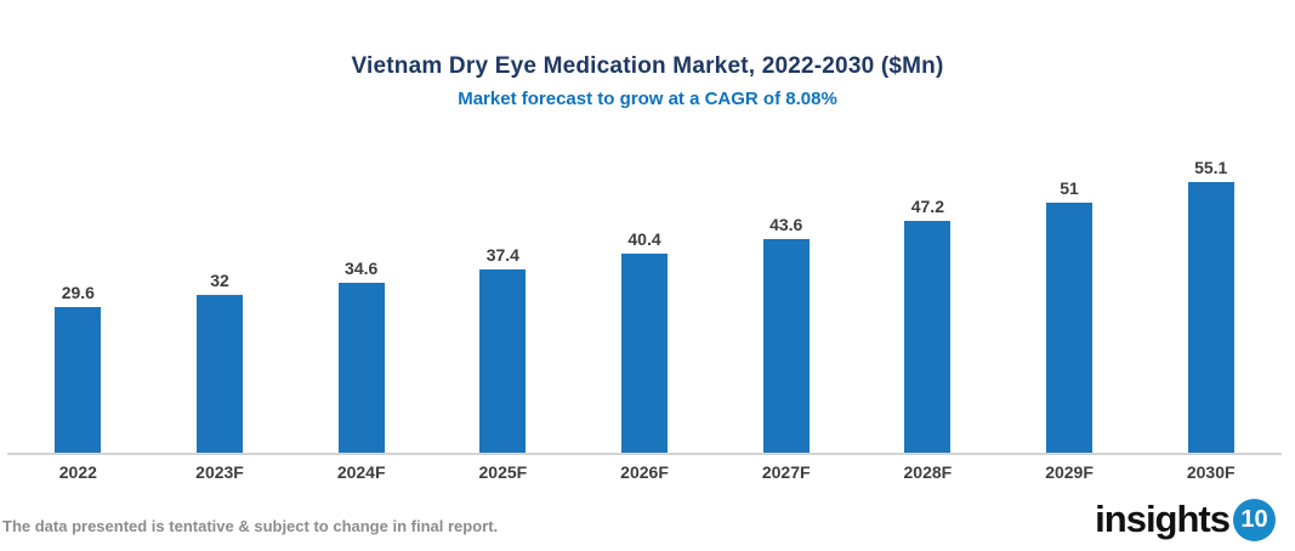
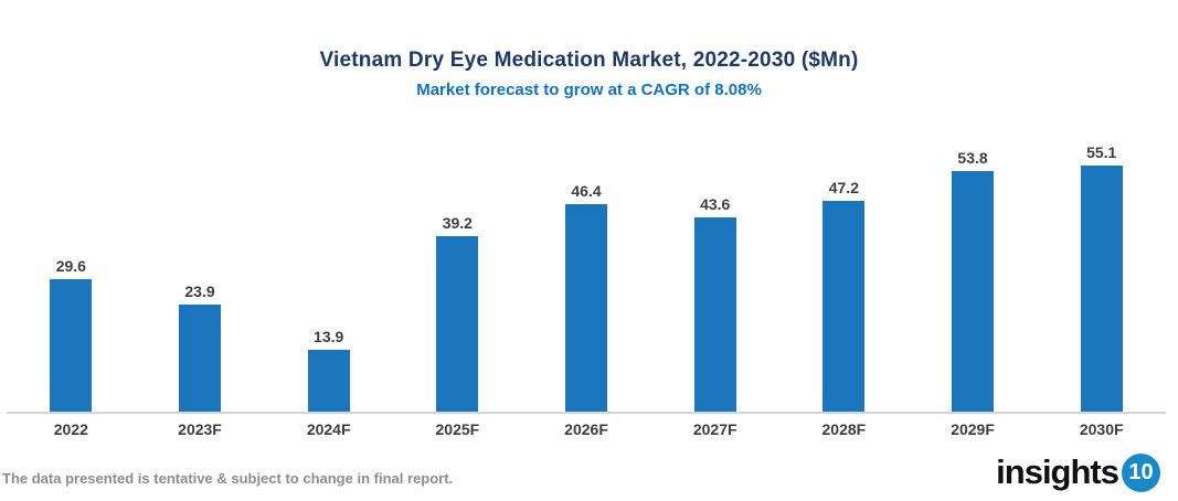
2023F: 32 -> 23.9
2024F: 34.6 -> 13.9
2025F: 37.4 -> 39.2
2026F: 40.4 -> 46.4
2029F: 51 -> 53.8
